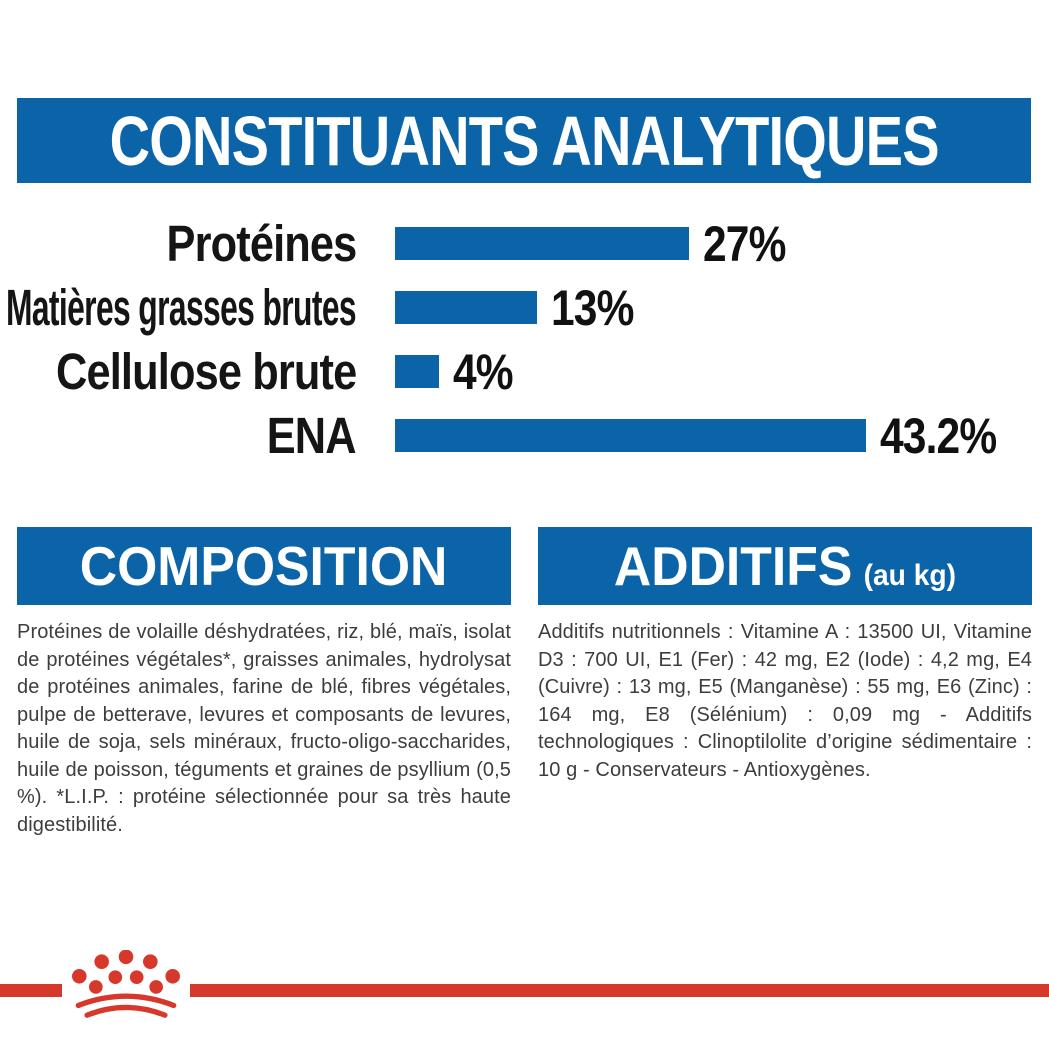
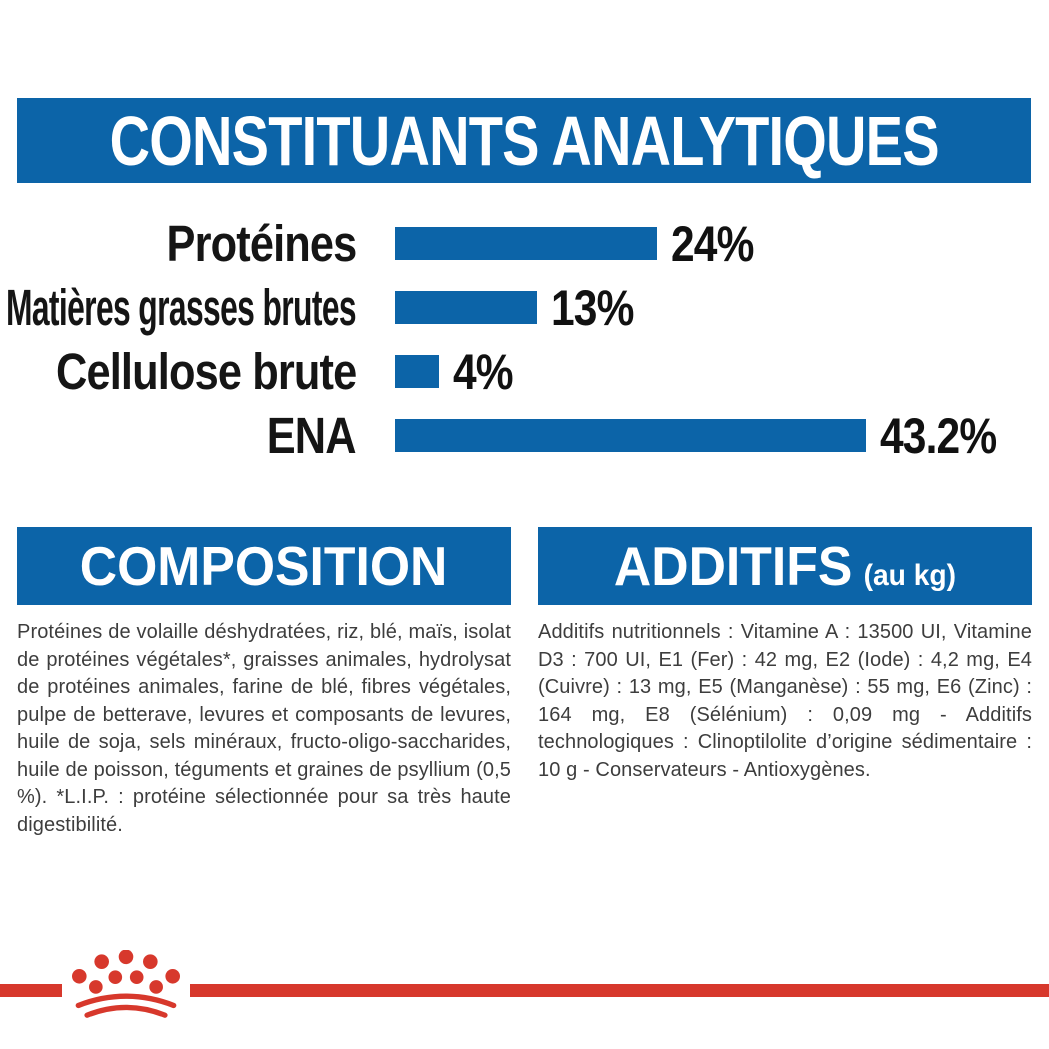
Protéines: 27% -> 24%
